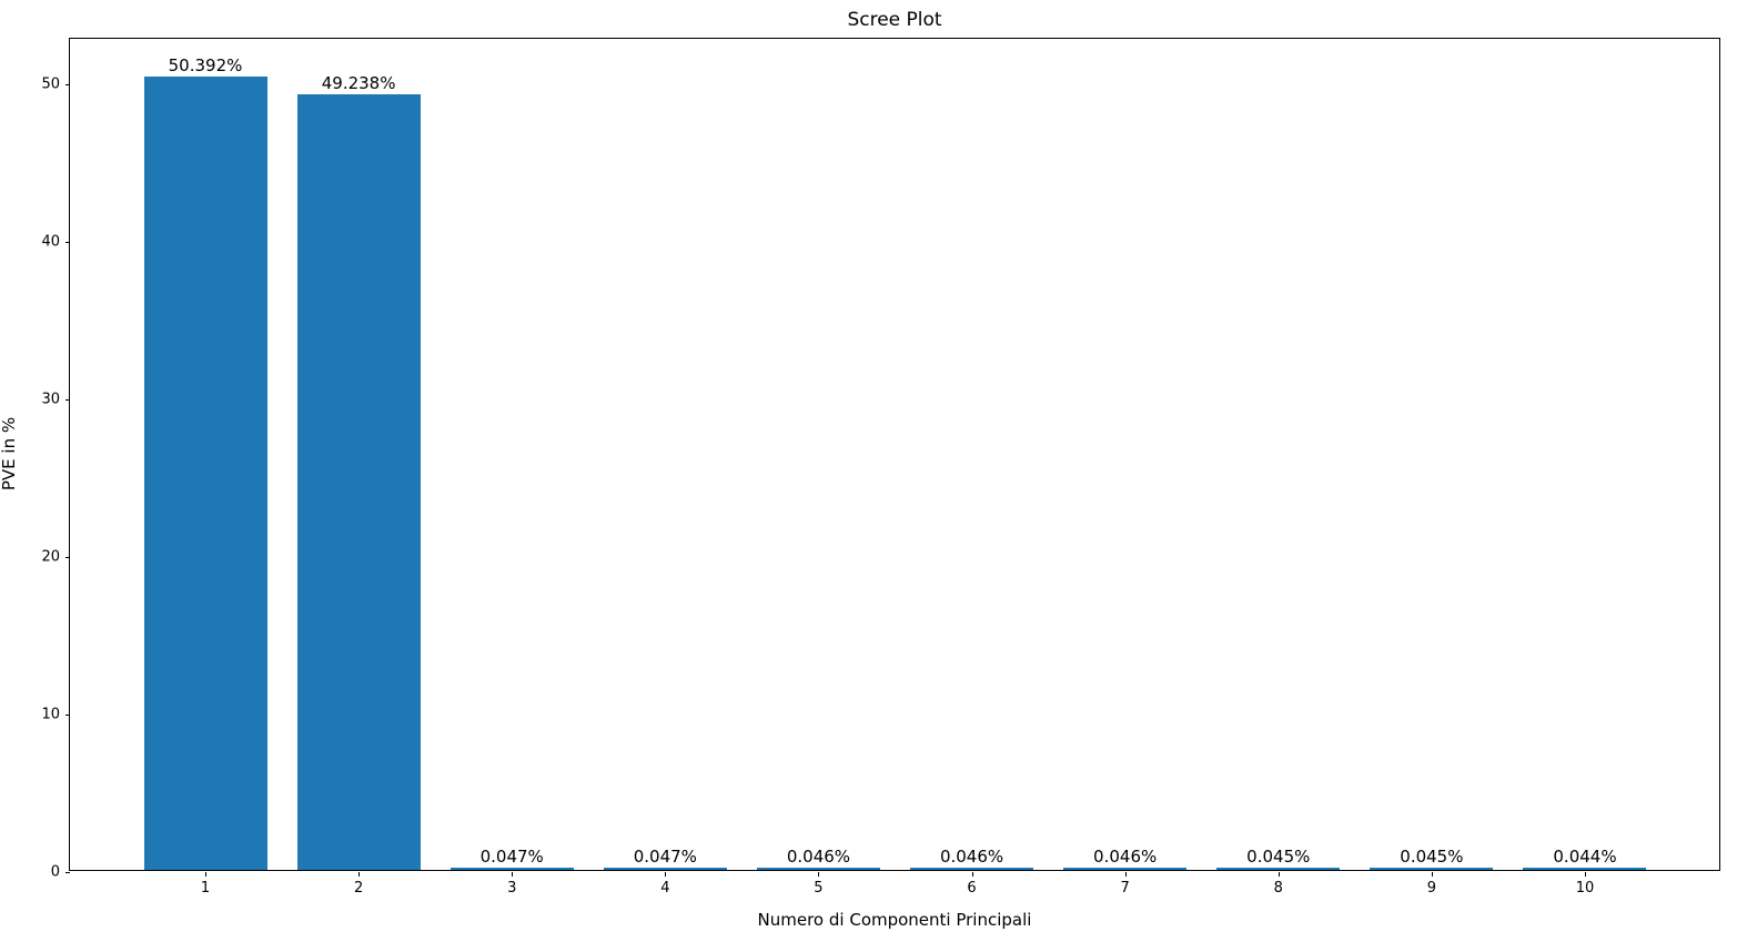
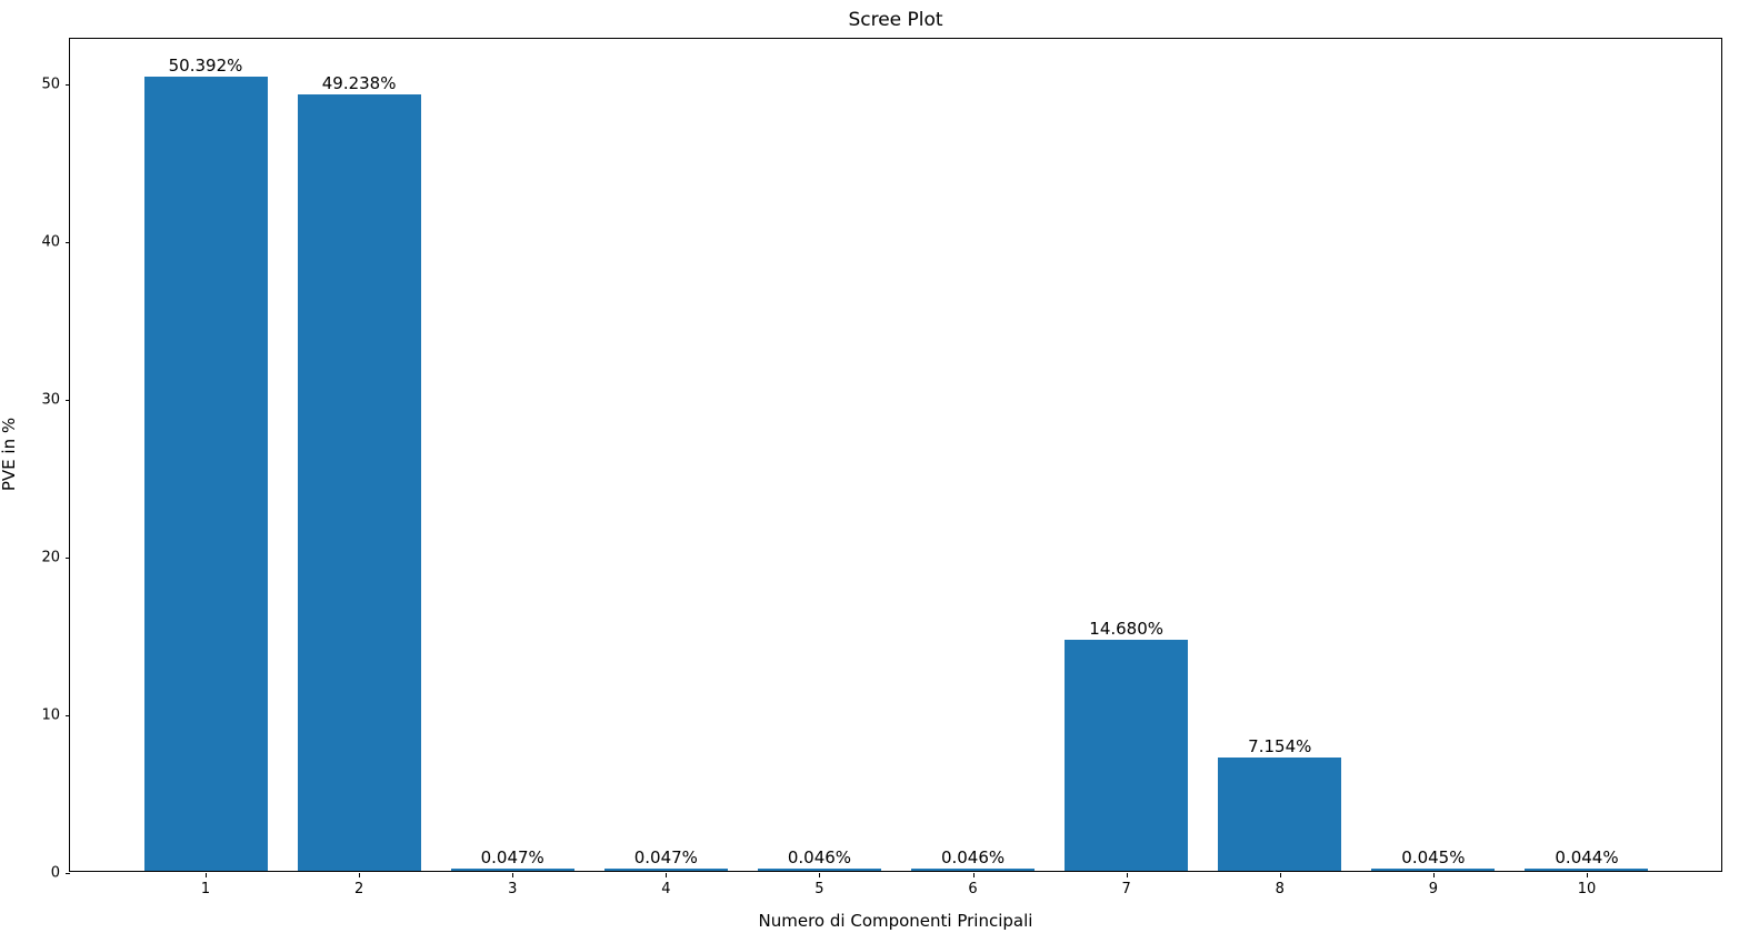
7: 0.046% -> 14.680%
8: 0.045% -> 7.154%
